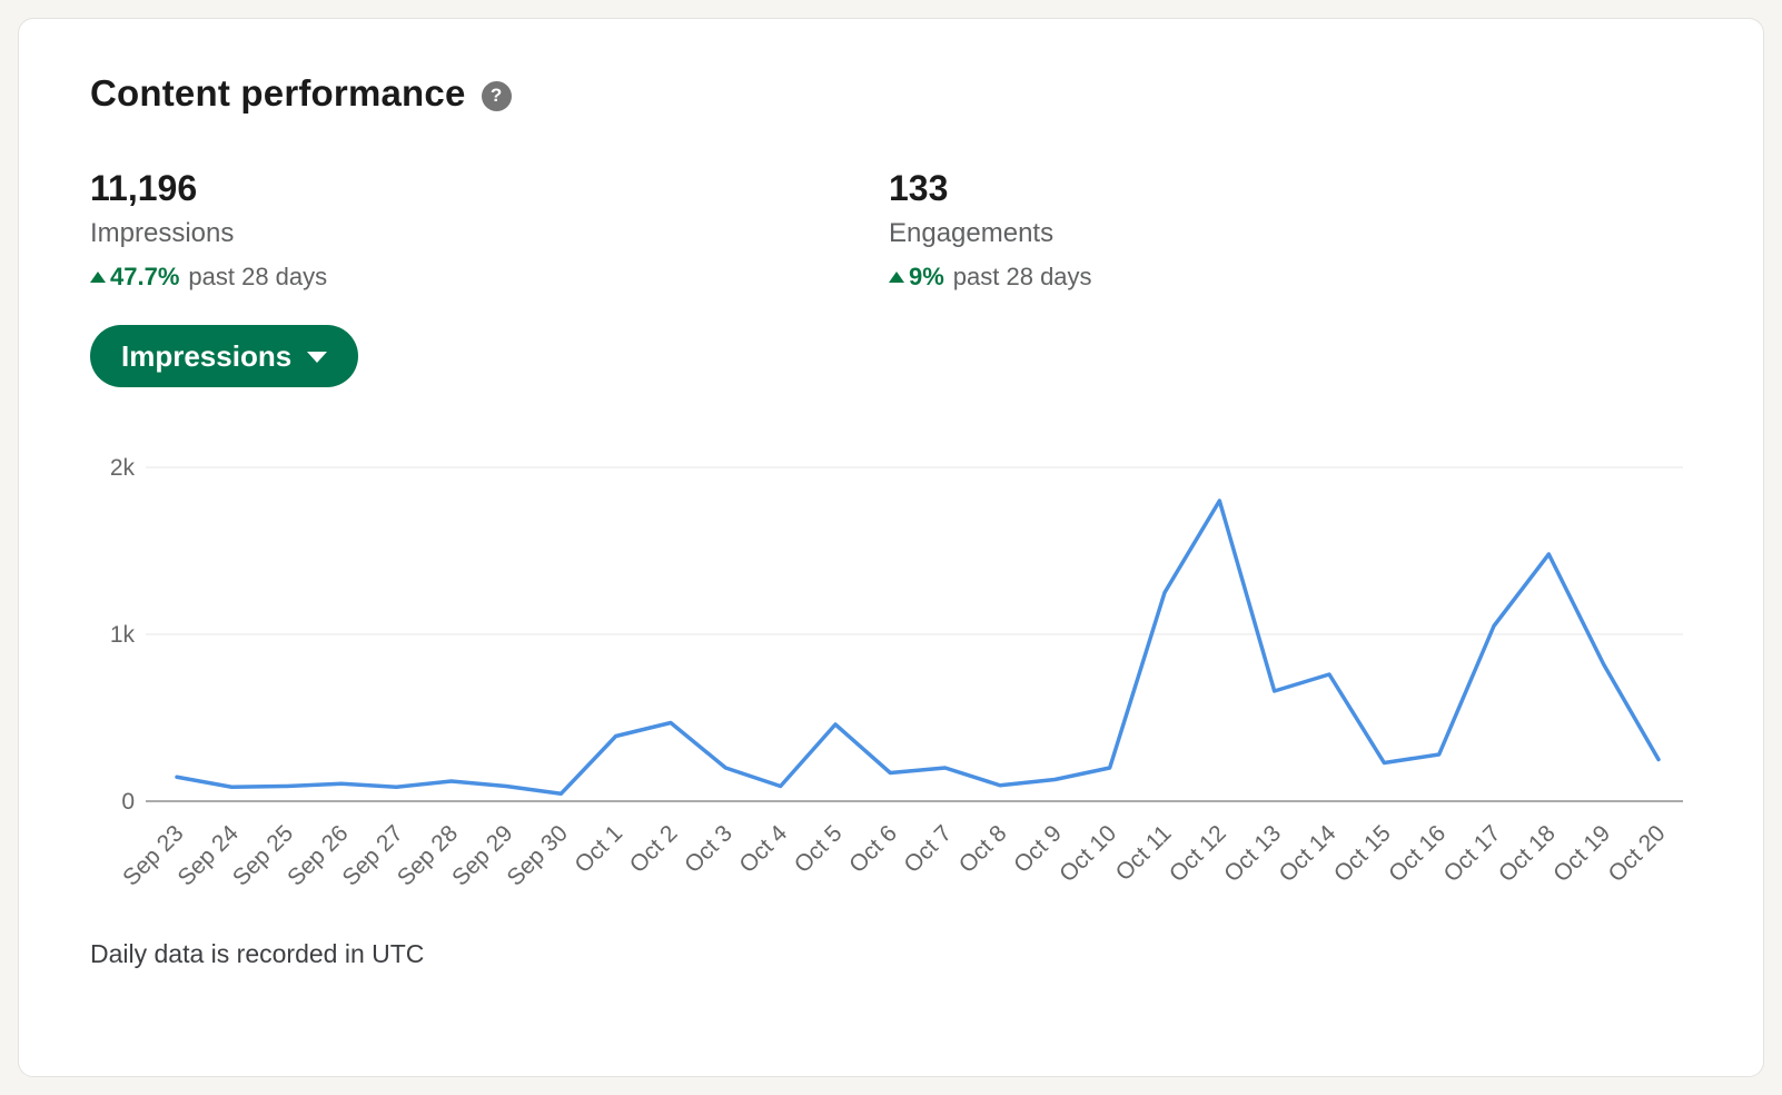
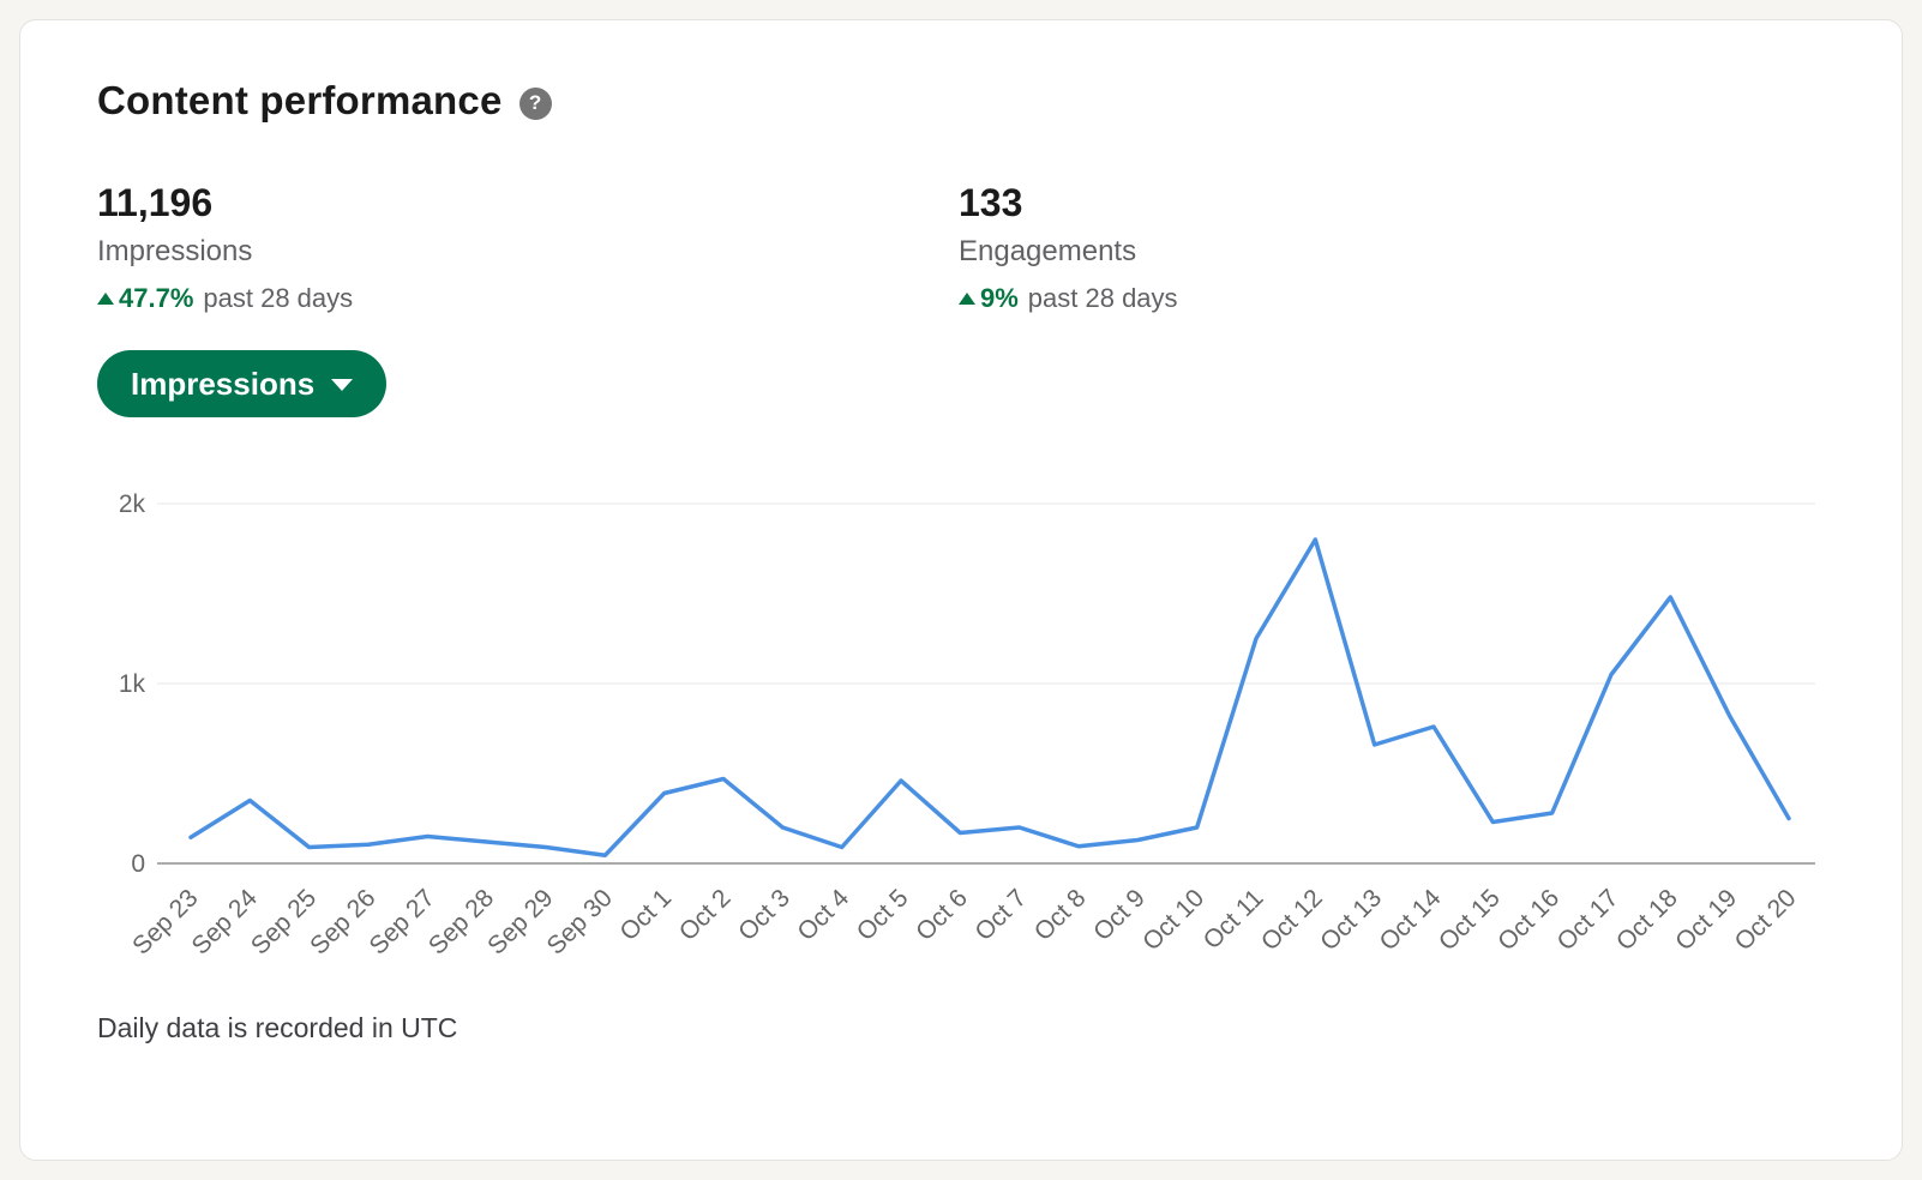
Sep 24: 0.08k -> 0.35k
Sep 27: 0.08k -> 0.15k
